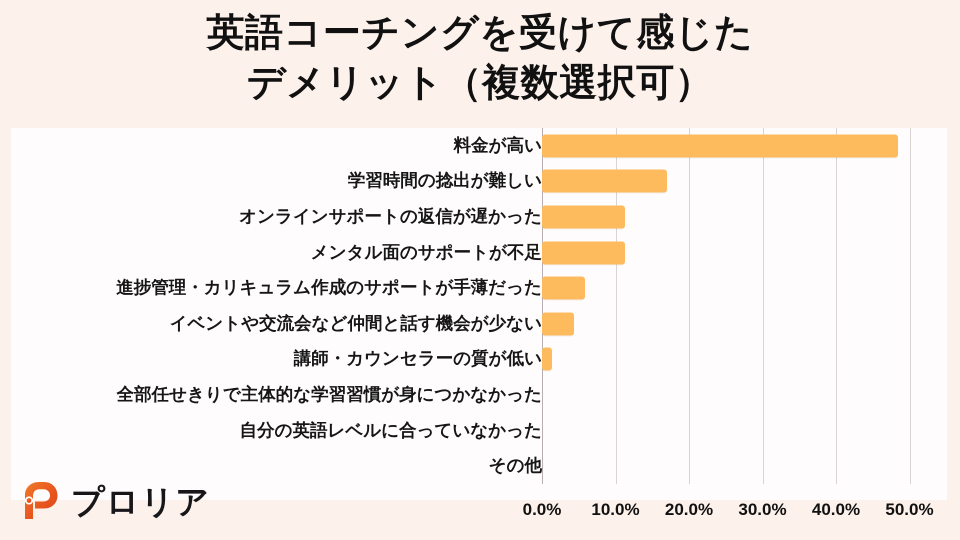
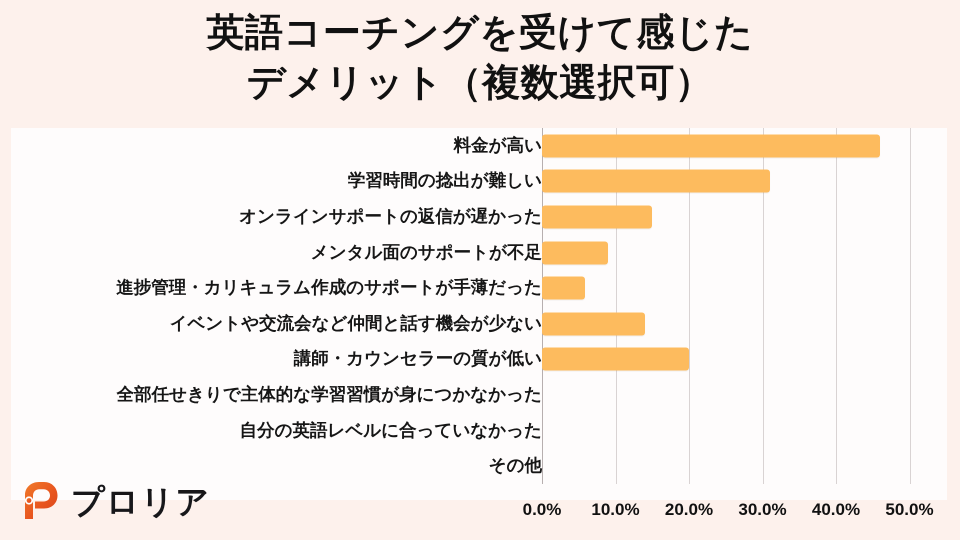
料金が高い: 48% -> 46%
学習時間の捻出が難しい: 17% -> 31%
オンラインサポートの返信が遅かった: 11% -> 15%
メンタル面のサポートが不足: 11% -> 9%
イベントや交流会など仲間と話す機会が少ない: 4% -> 14%
講師・カウンセラーの質が低い: 1% -> 20%
